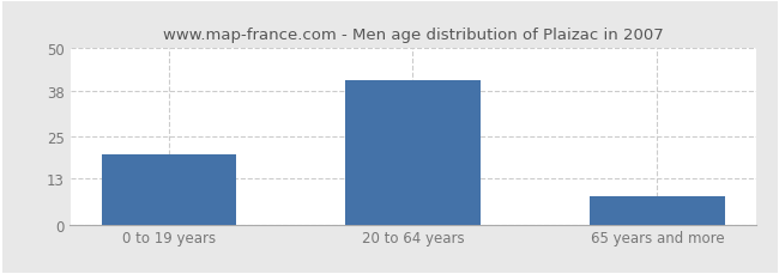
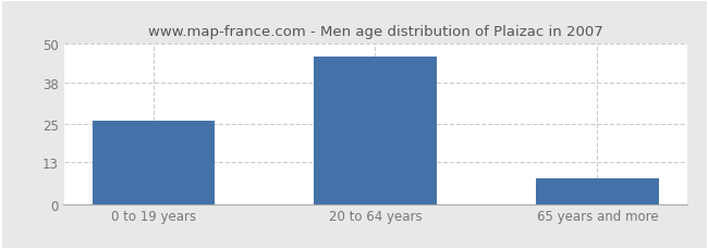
0 to 19 years: 20 -> 26
20 to 64 years: 41 -> 46
